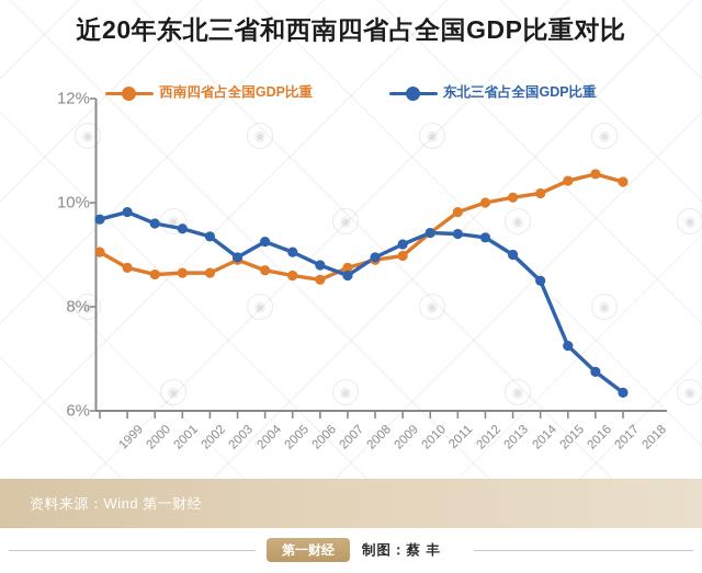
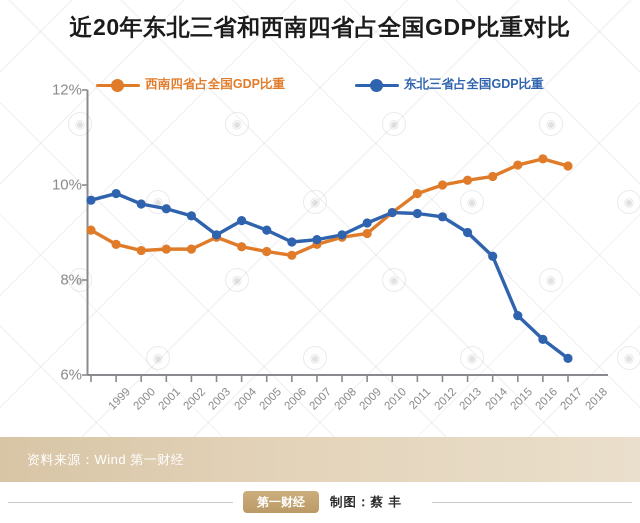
东北三省占全国GDP比重/2008: 8.6% -> 8.8%
